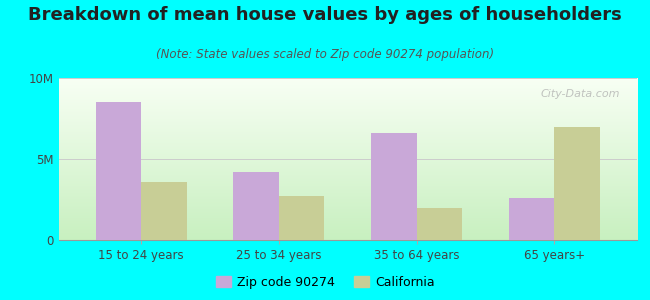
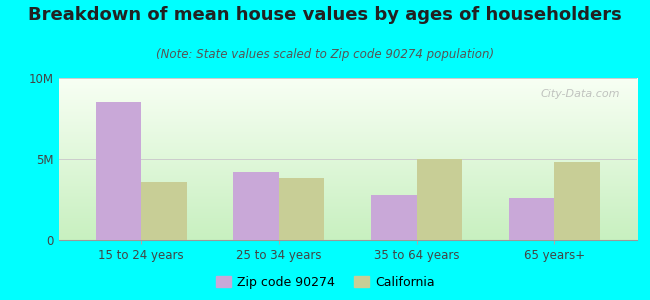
California/25 to 34 years: 2.7M -> 3.8M
Zip code 90274/35 to 64 years: 6.6M -> 2.8M
California/35 to 64 years: 2.0M -> 5.0M
California/65 years+: 7.0M -> 4.8M
